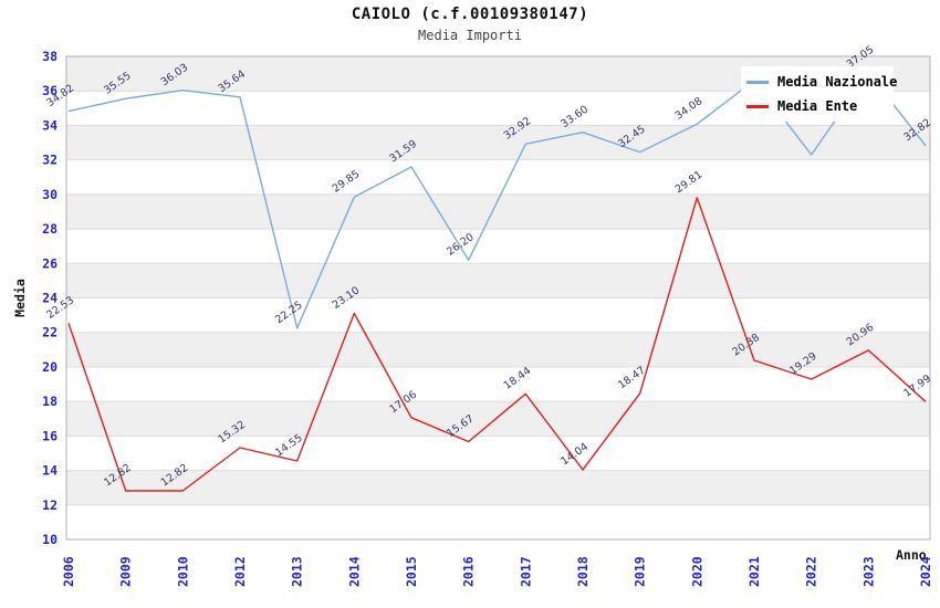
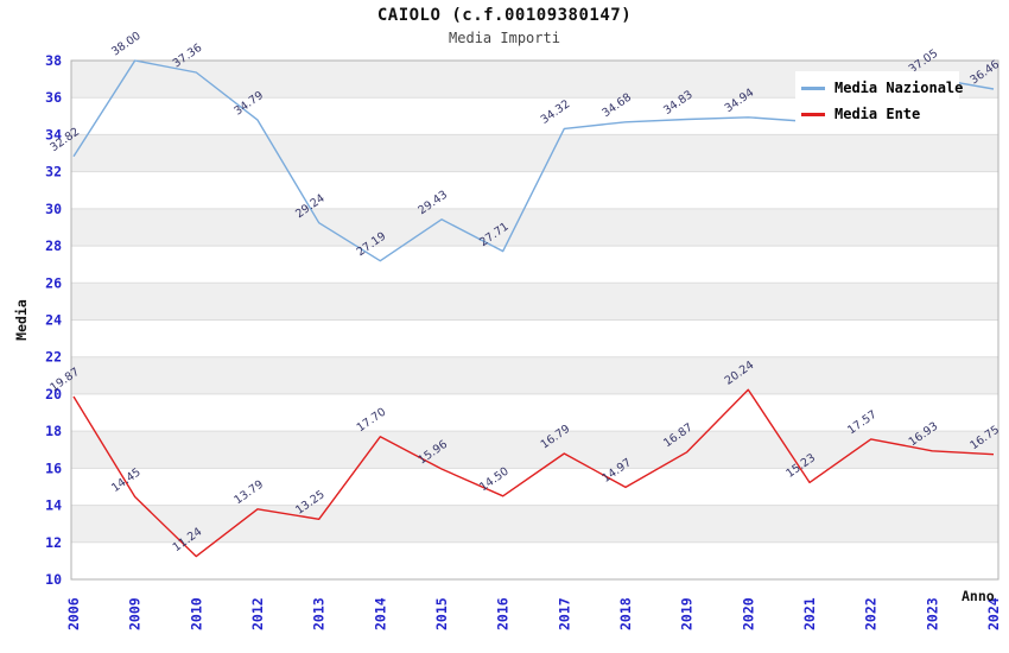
Media Nazionale/2006: 34.82 -> 32.82
Media Ente/2006: 22.53 -> 19.87
Media Nazionale/2009: 35.55 -> 38.00
Media Ente/2009: 12.82 -> 14.45
Media Nazionale/2010: 36.03 -> 37.36
Media Ente/2010: 12.82 -> 11.24
Media Nazionale/2012: 35.64 -> 34.79
Media Ente/2012: 15.32 -> 13.79
Media Nazionale/2013: 22.25 -> 29.24
Media Ente/2013: 14.55 -> 13.25
Media Nazionale/2014: 29.85 -> 27.19
Media Ente/2014: 23.10 -> 17.70
Media Nazionale/2015: 31.59 -> 29.43
Media Ente/2015: 17.06 -> 15.96
Media Nazionale/2016: 26.20 -> 27.71
Media Ente/2016: 15.67 -> 14.50
Media Nazionale/2017: 32.92 -> 34.32
Media Ente/2017: 18.44 -> 16.79
Media Nazionale/2018: 33.60 -> 34.68
Media Ente/2018: 14.04 -> 14.97
Media Nazionale/2019: 32.45 -> 34.83
Media Ente/2019: 18.47 -> 16.87
Media Nazionale/2020: 34.08 -> 34.94
Media Ente/2020: 29.81 -> 20.24
Media Nazionale/2021: 36.6 -> 34.7
Media Ente/2021: 20.38 -> 15.23
Media Nazionale/2022: 32.3 -> 36.0
Media Ente/2022: 19.29 -> 17.57
Media Ente/2023: 20.96 -> 16.93
Media Nazionale/2024: 32.82 -> 36.46
Media Ente/2024: 17.99 -> 16.75
